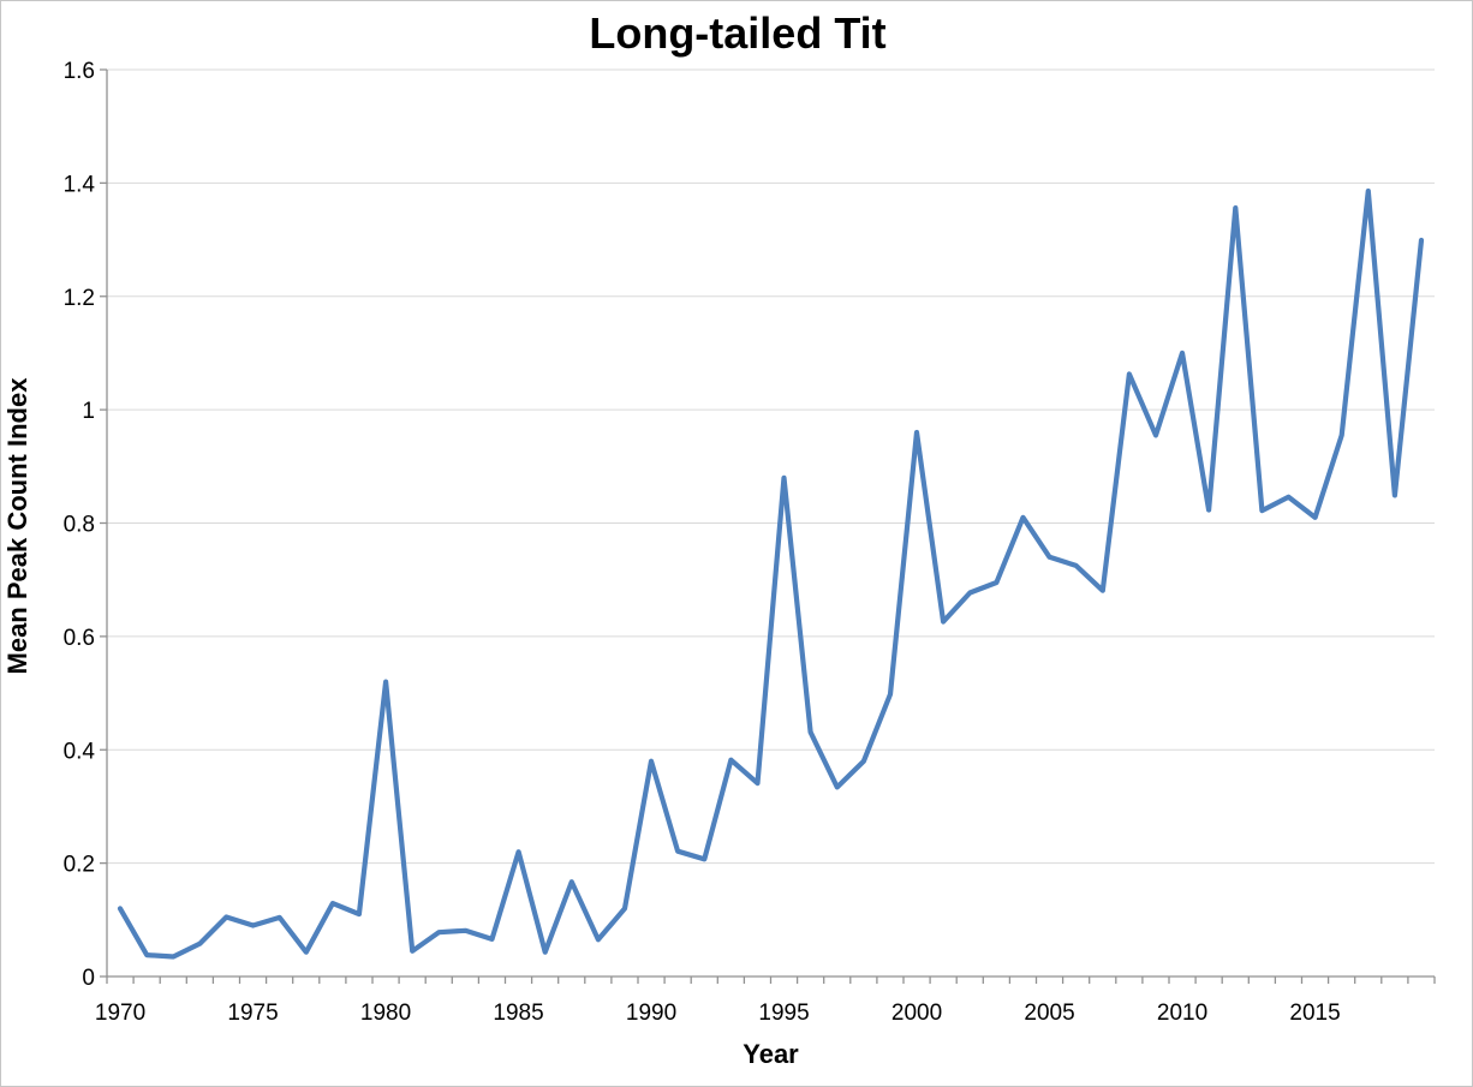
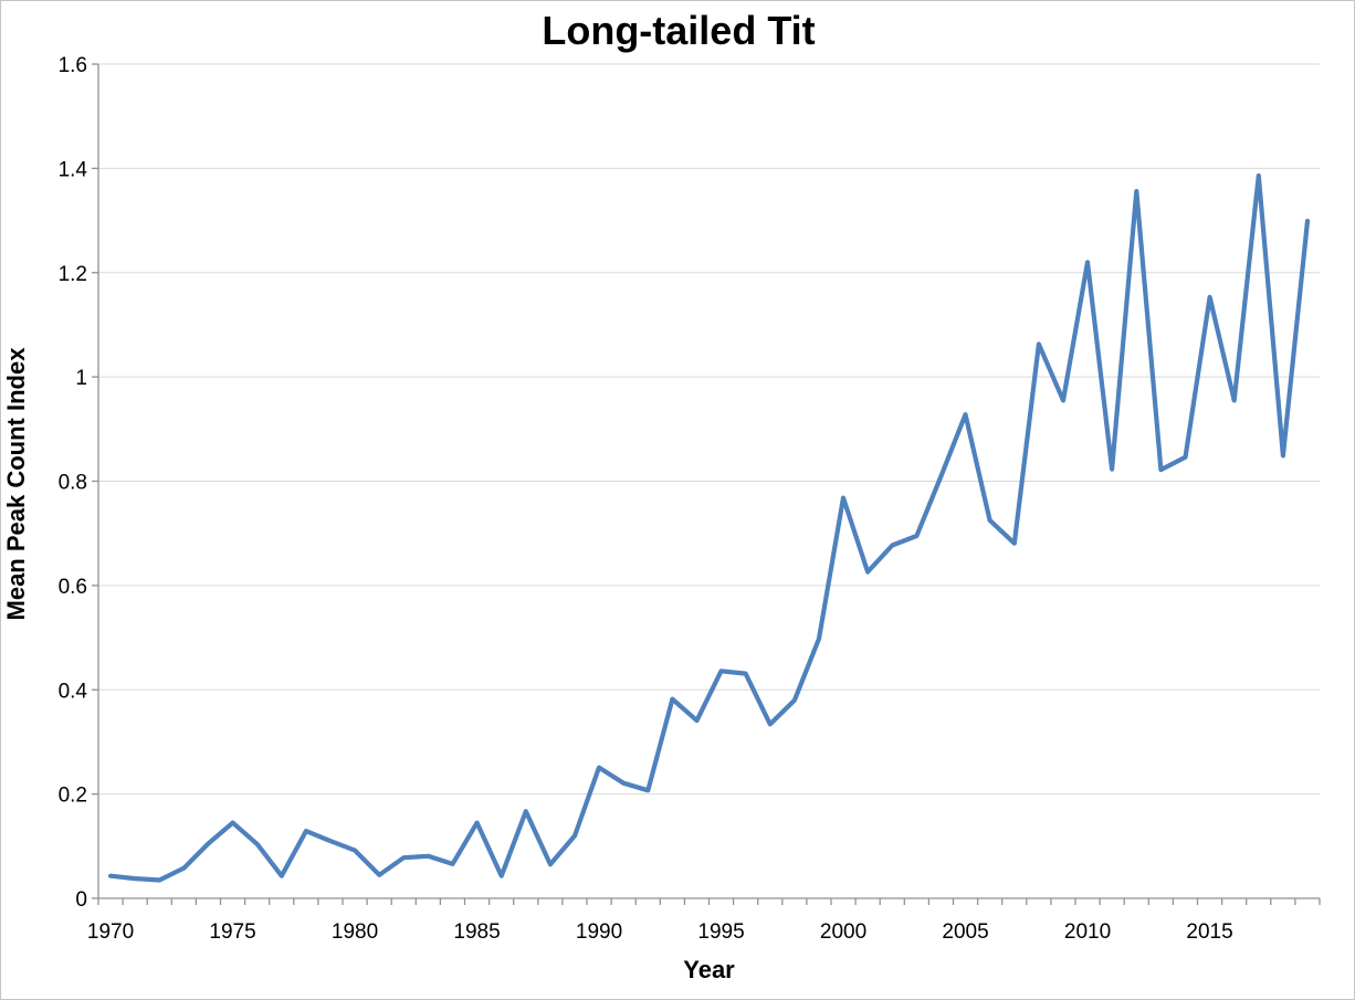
1970: 0.12 -> 0.04
1975: 0.09 -> 0.14
1980: 0.52 -> 0.09
1985: 0.22 -> 0.14
1990: 0.38 -> 0.25
1995: 0.88 -> 0.44
2000: 0.96 -> 0.77
2005: 0.74 -> 0.93
2010: 1.10 -> 1.22
2015: 0.81 -> 1.15
